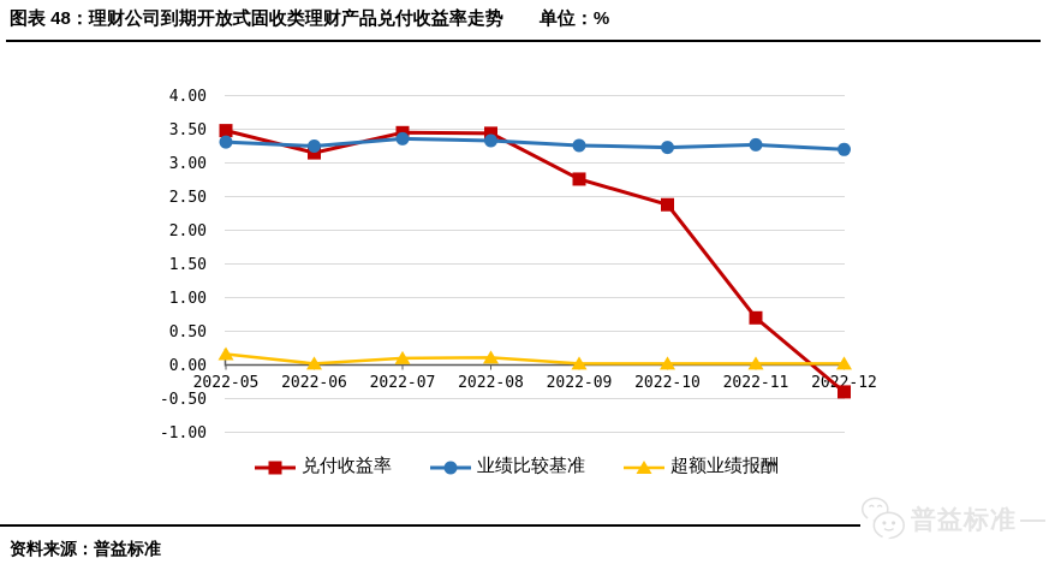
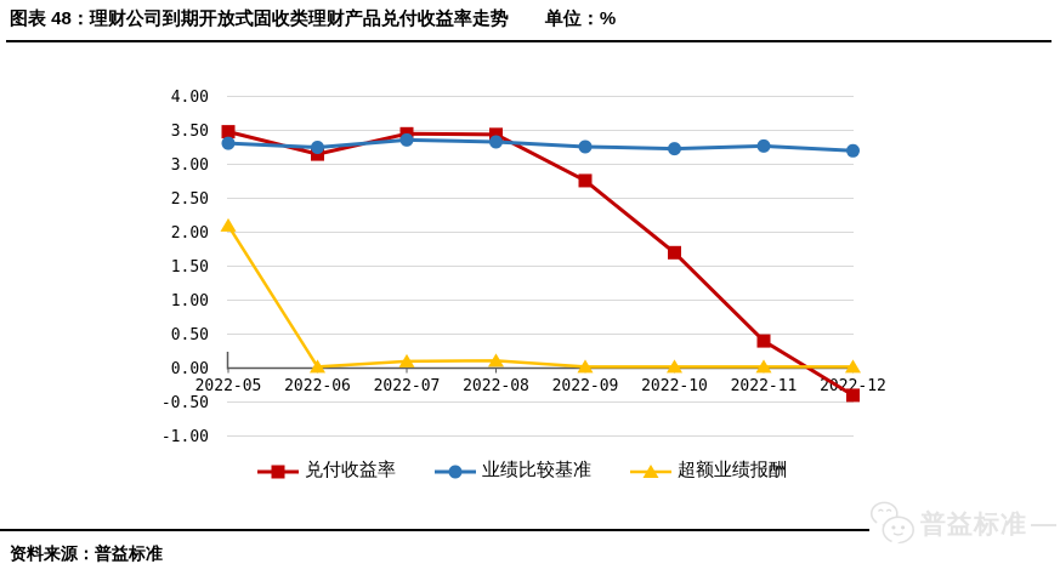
超额业绩报酬/2022-05: 0.2 -> 2.1
兑付收益率/2022-10: 2.4 -> 1.7
兑付收益率/2022-11: 0.7 -> 0.4
